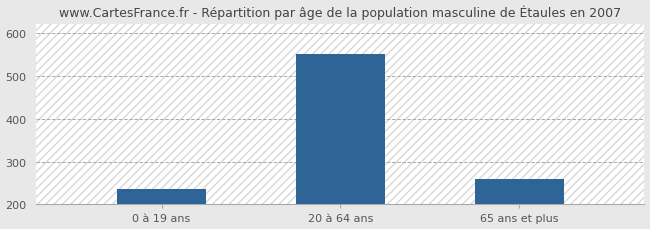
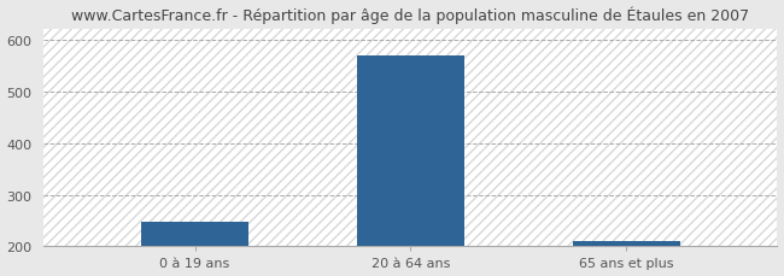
0 à 19 ans: 235 -> 248
20 à 64 ans: 550 -> 570
65 ans et plus: 260 -> 210
